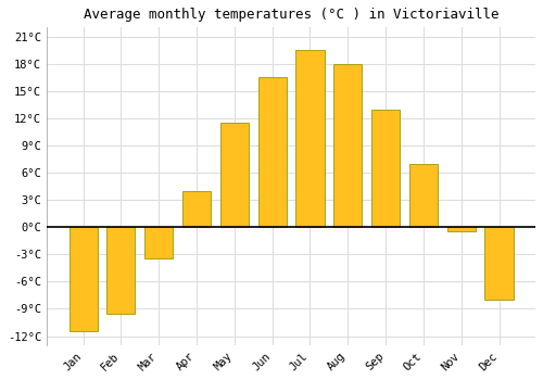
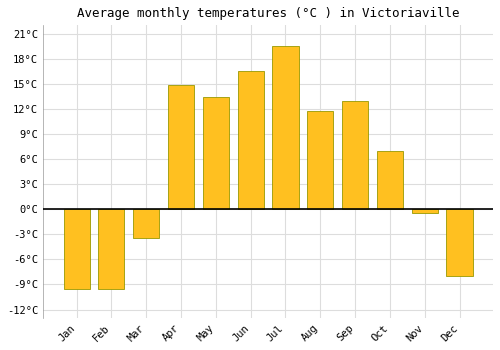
Jan: -11.5°C -> -9.6°C
Apr: 4.0°C -> 14.8°C
May: 11.5°C -> 13.4°C
Aug: 18.0°C -> 11.8°C
